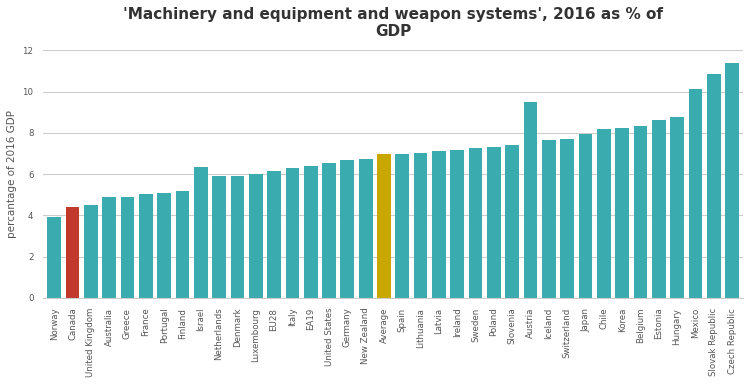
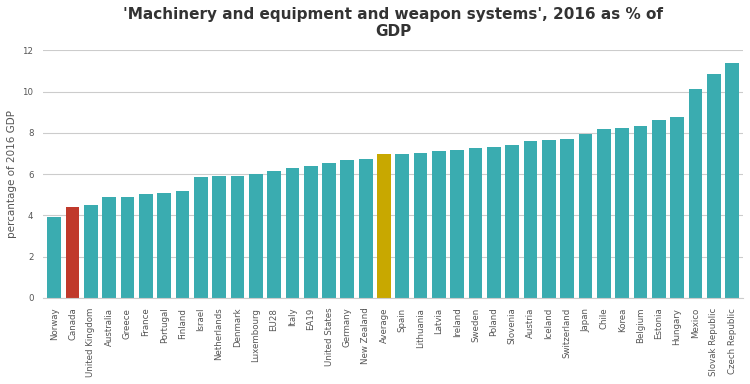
Israel: 6.35 -> 5.85
Austria: 9.50 -> 7.60
